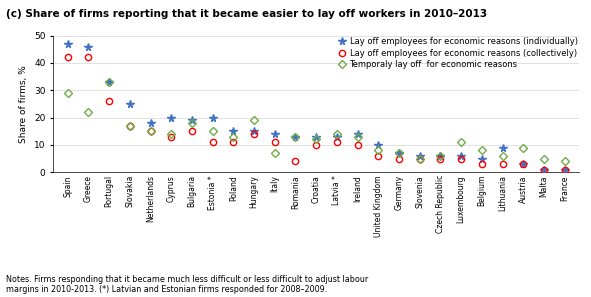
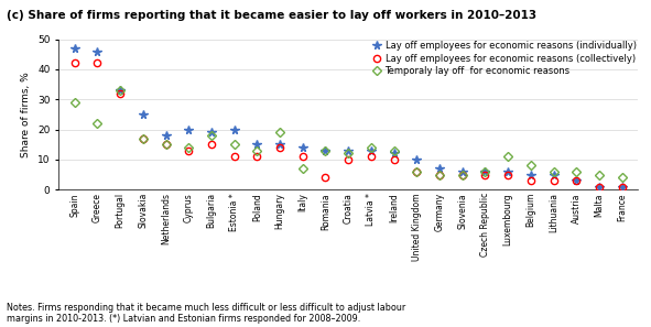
Lay off employees for economic reasons (collectively)/Portugal: 26 -> 32
Lay off employees for economic reasons (individually)/Ireland: 14 -> 12
Temporaly lay off for economic reasons/United Kingdom: 8 -> 6
Temporaly lay off for economic reasons/Germany: 7 -> 5
Lay off employees for economic reasons (individually)/Lithuania: 9 -> 5
Temporaly lay off for economic reasons/Austria: 9 -> 6
